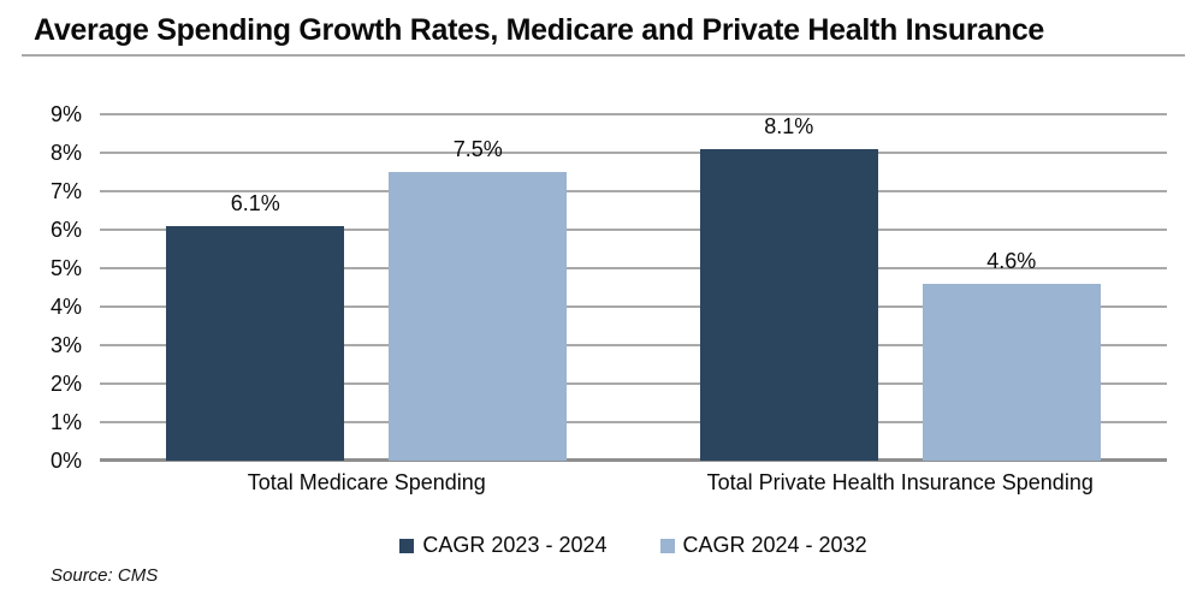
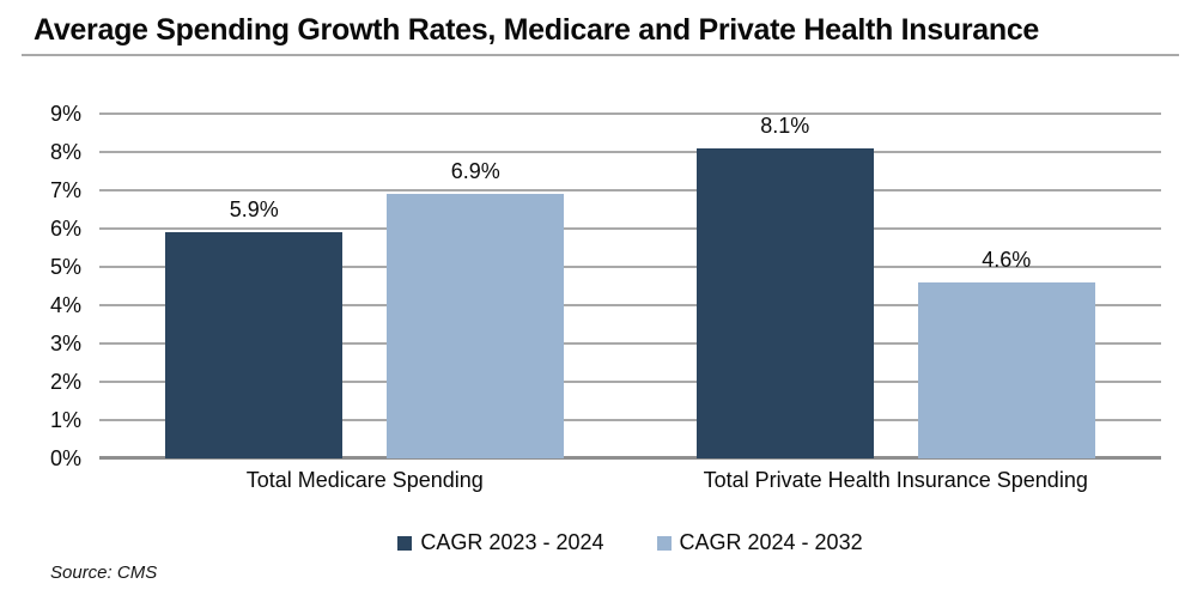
CAGR 2023 - 2024/Total Medicare Spending: 6.1% -> 5.9%
CAGR 2024 - 2032/Total Medicare Spending: 7.5% -> 6.9%
